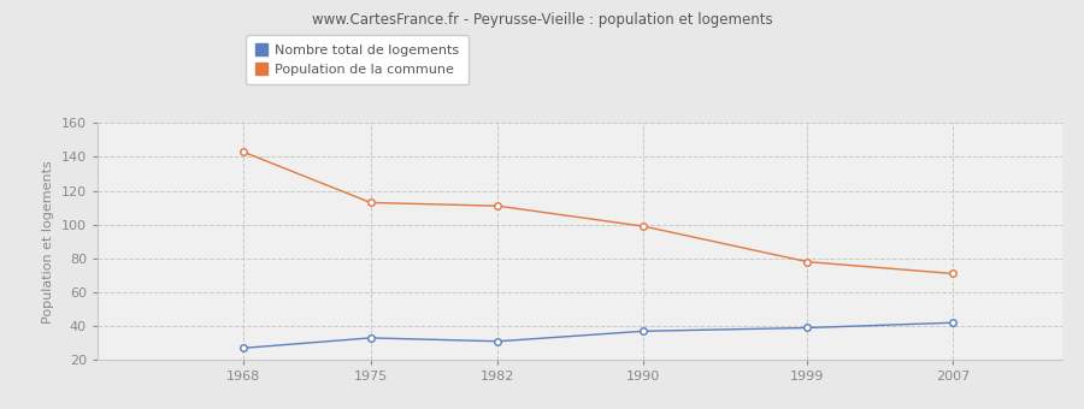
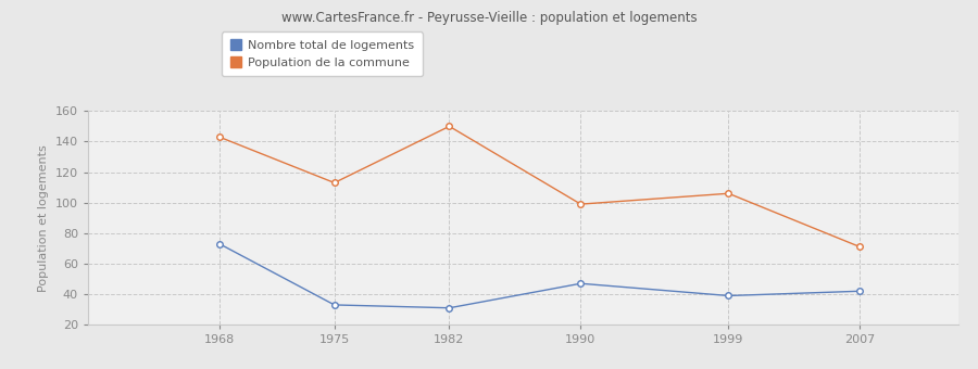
Nombre total de logements/1968: 27 -> 73
Population de la commune/1982: 111 -> 150
Nombre total de logements/1990: 37 -> 47
Population de la commune/1999: 78 -> 106
